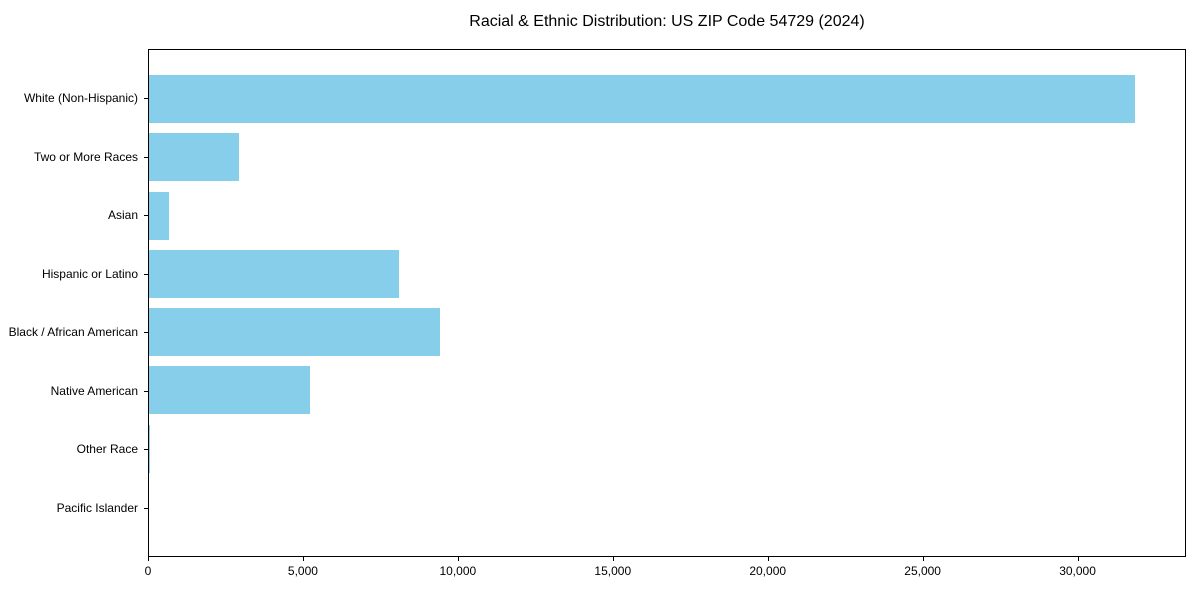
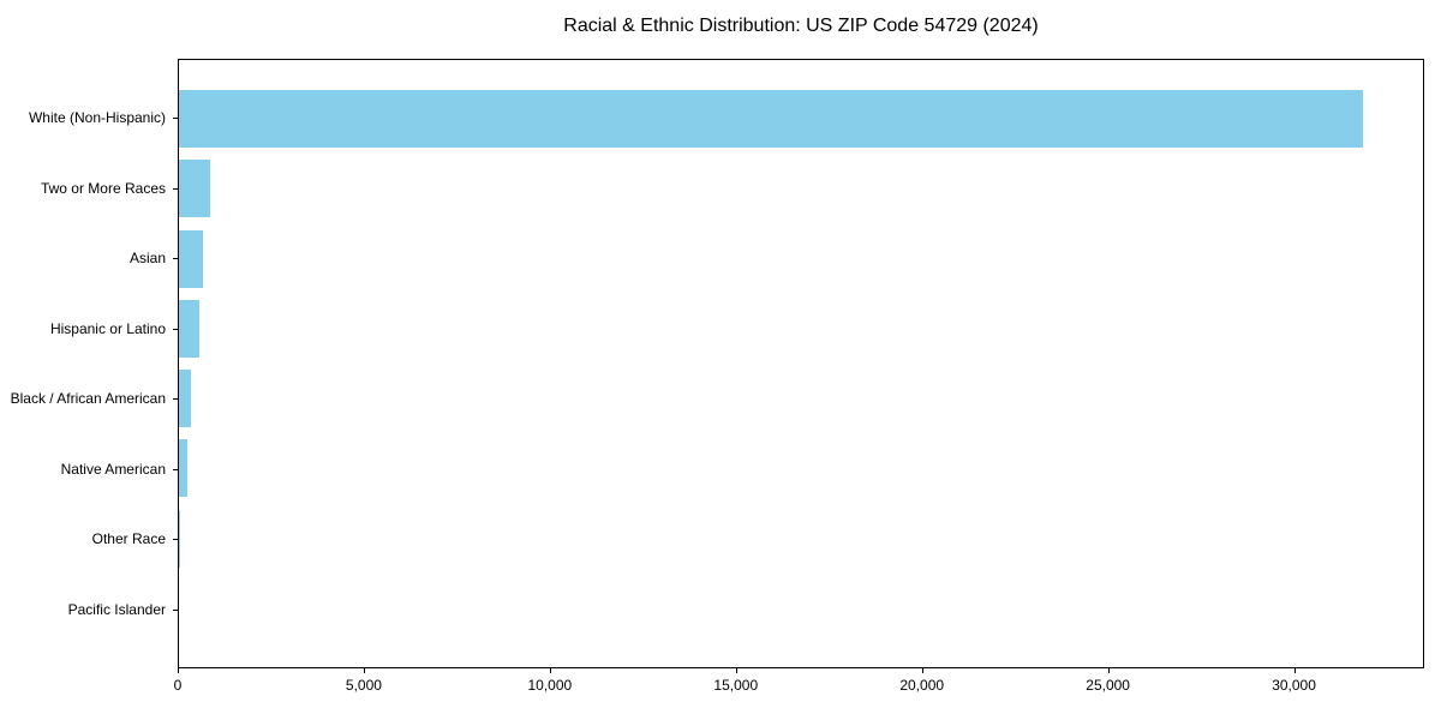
Two or More Races: 2900 -> 800
Hispanic or Latino: 8100 -> 600
Black / African American: 9400 -> 300
Native American: 5200 -> 200
